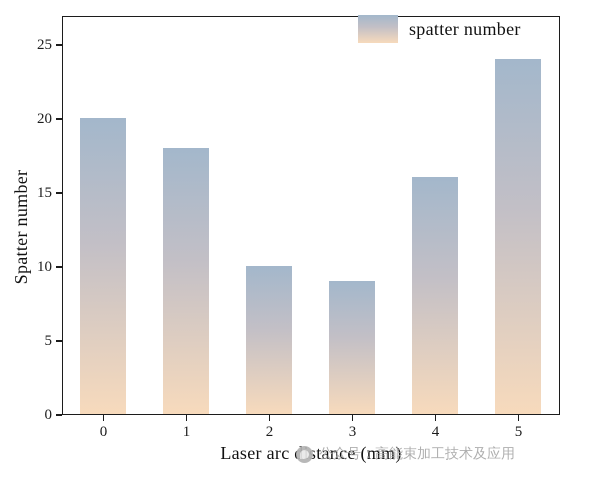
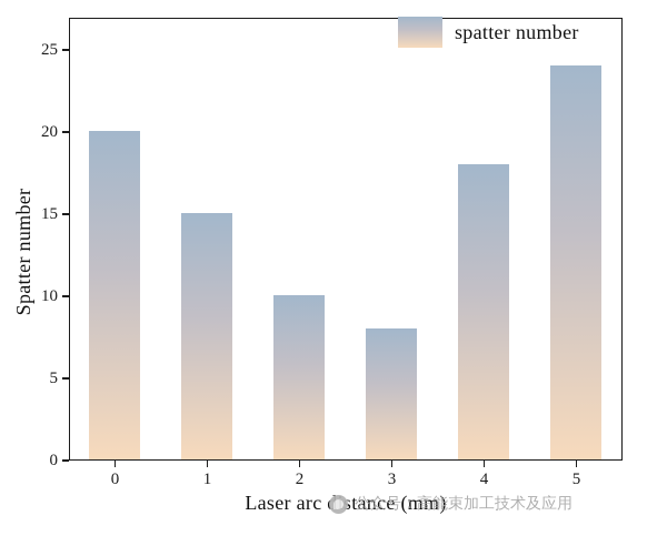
1: 18 -> 15
3: 9 -> 8
4: 16 -> 18
